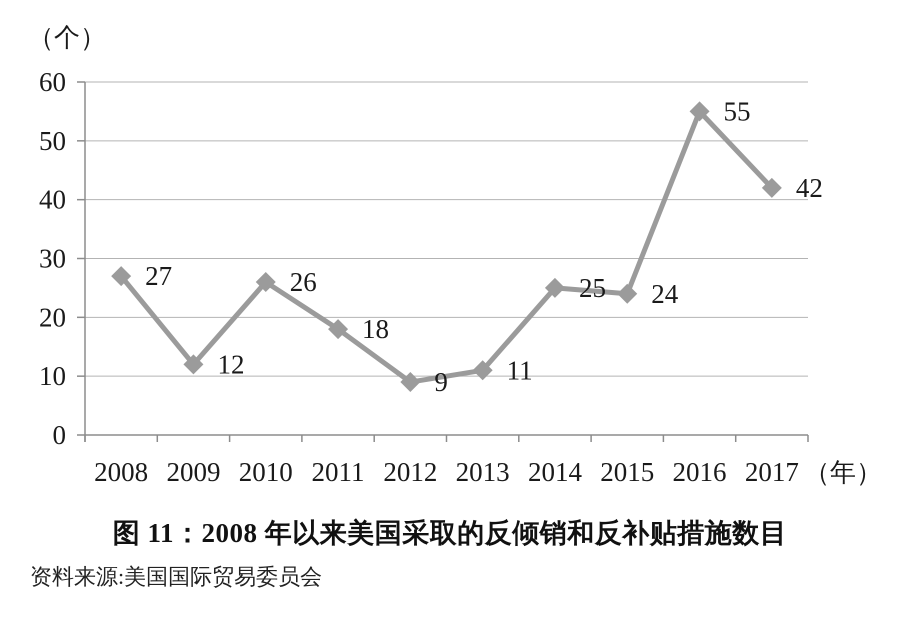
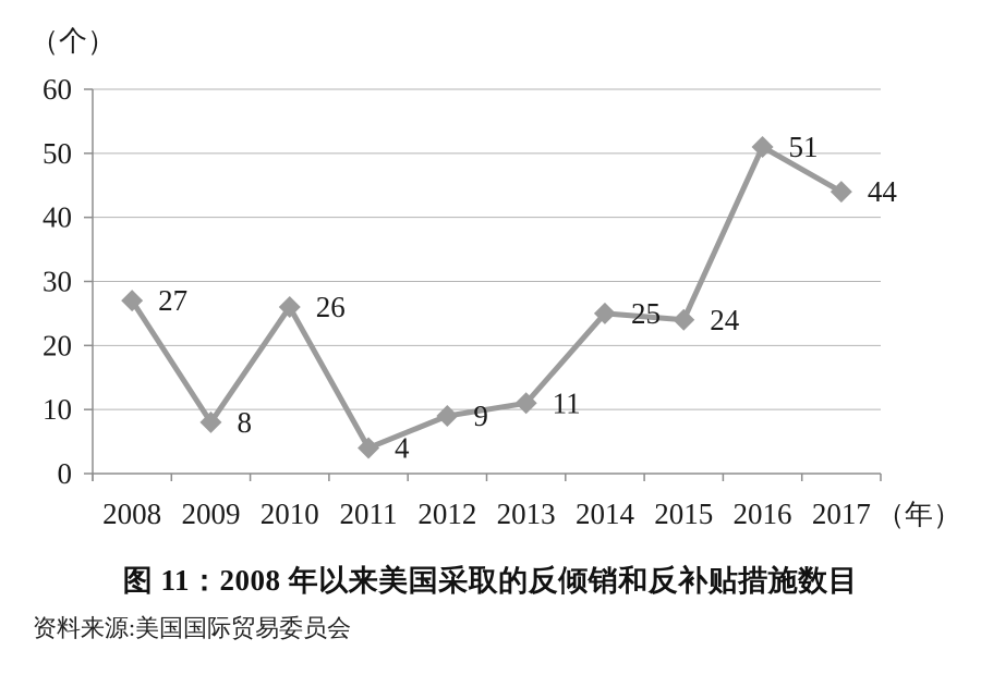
2009: 12 -> 8
2011: 18 -> 4
2016: 55 -> 51
2017: 42 -> 44
